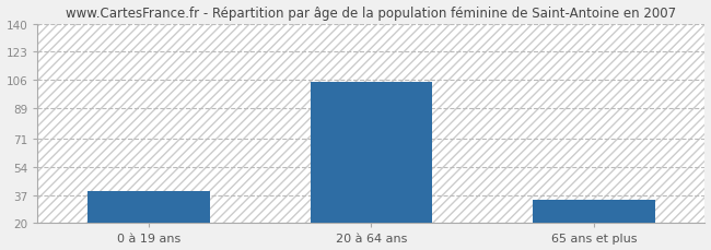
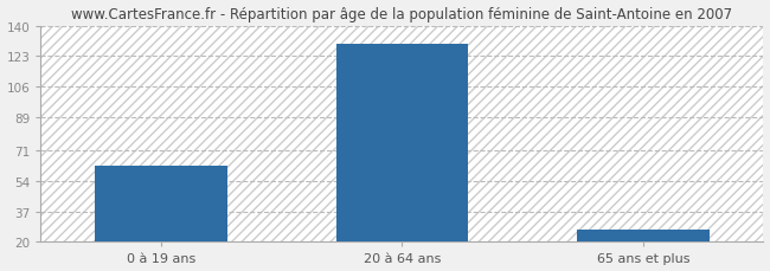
0 à 19 ans: 39 -> 62
20 à 64 ans: 105 -> 130
65 ans et plus: 34 -> 27
